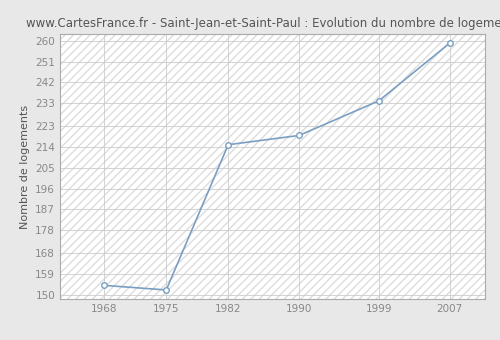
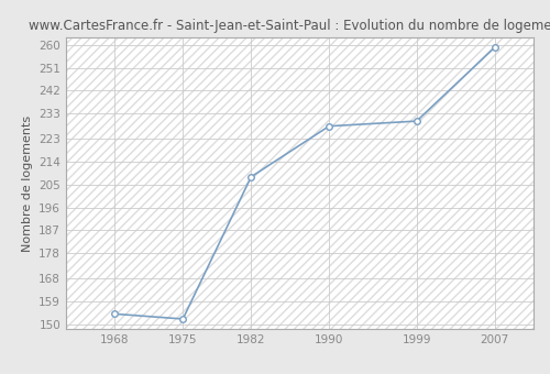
1982: 215 -> 208
1990: 219 -> 228
1999: 234 -> 230
